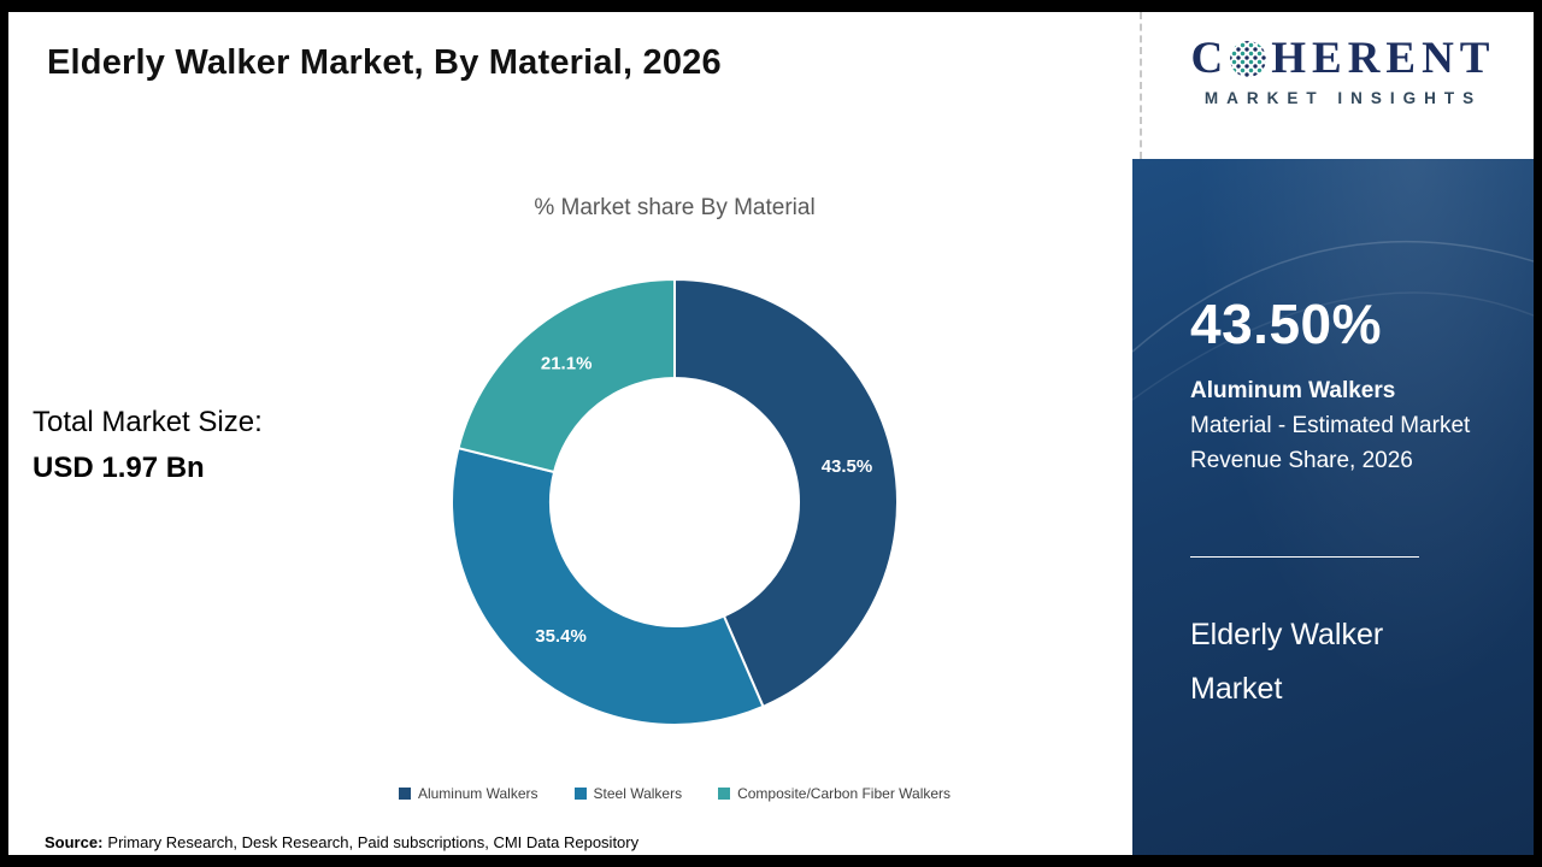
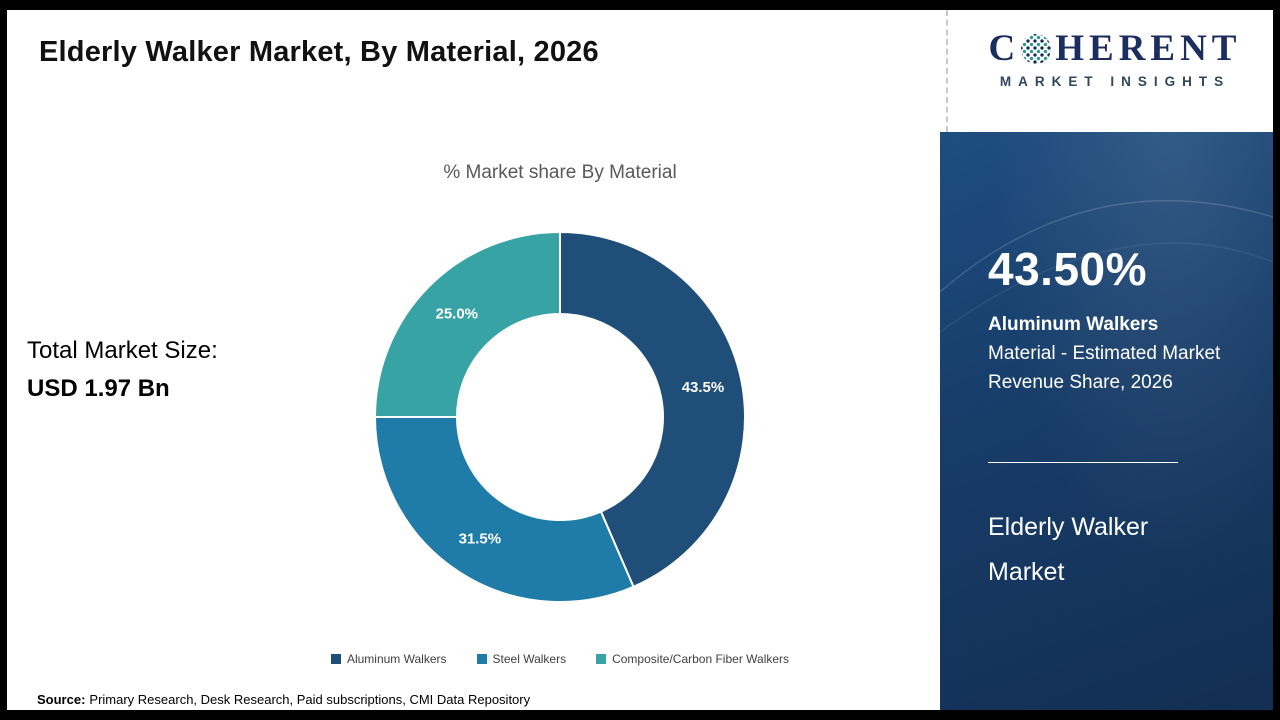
Steel Walkers: 35.4% -> 31.5%
Composite/Carbon Fiber Walkers: 21.1% -> 25.0%
